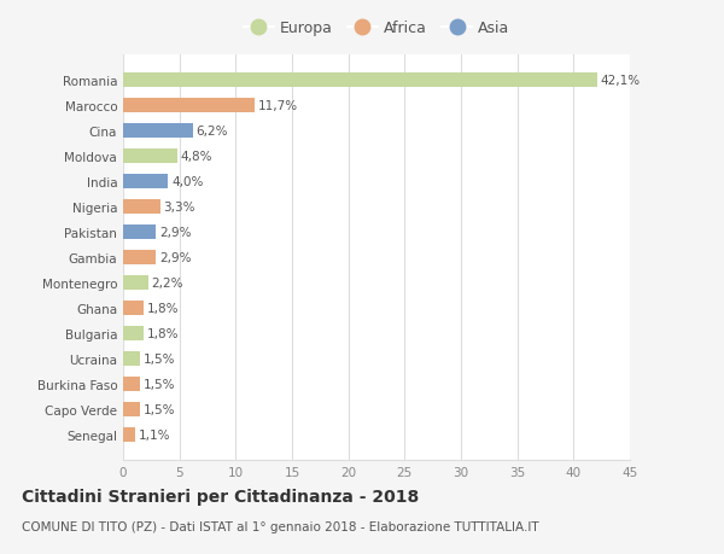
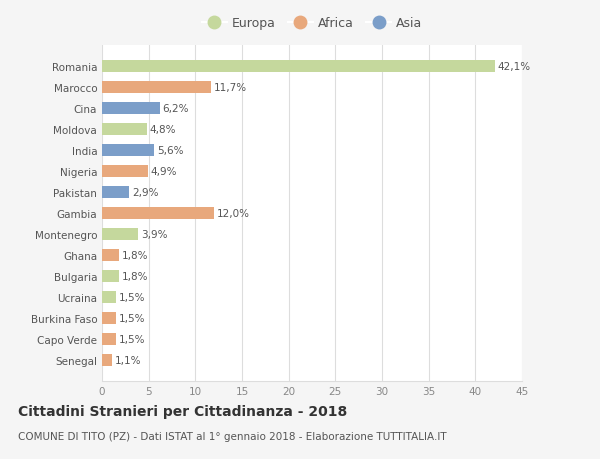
India: 4,0% -> 5,6%
Nigeria: 3,3% -> 4,9%
Gambia: 2,9% -> 12,0%
Montenegro: 2,2% -> 3,9%
